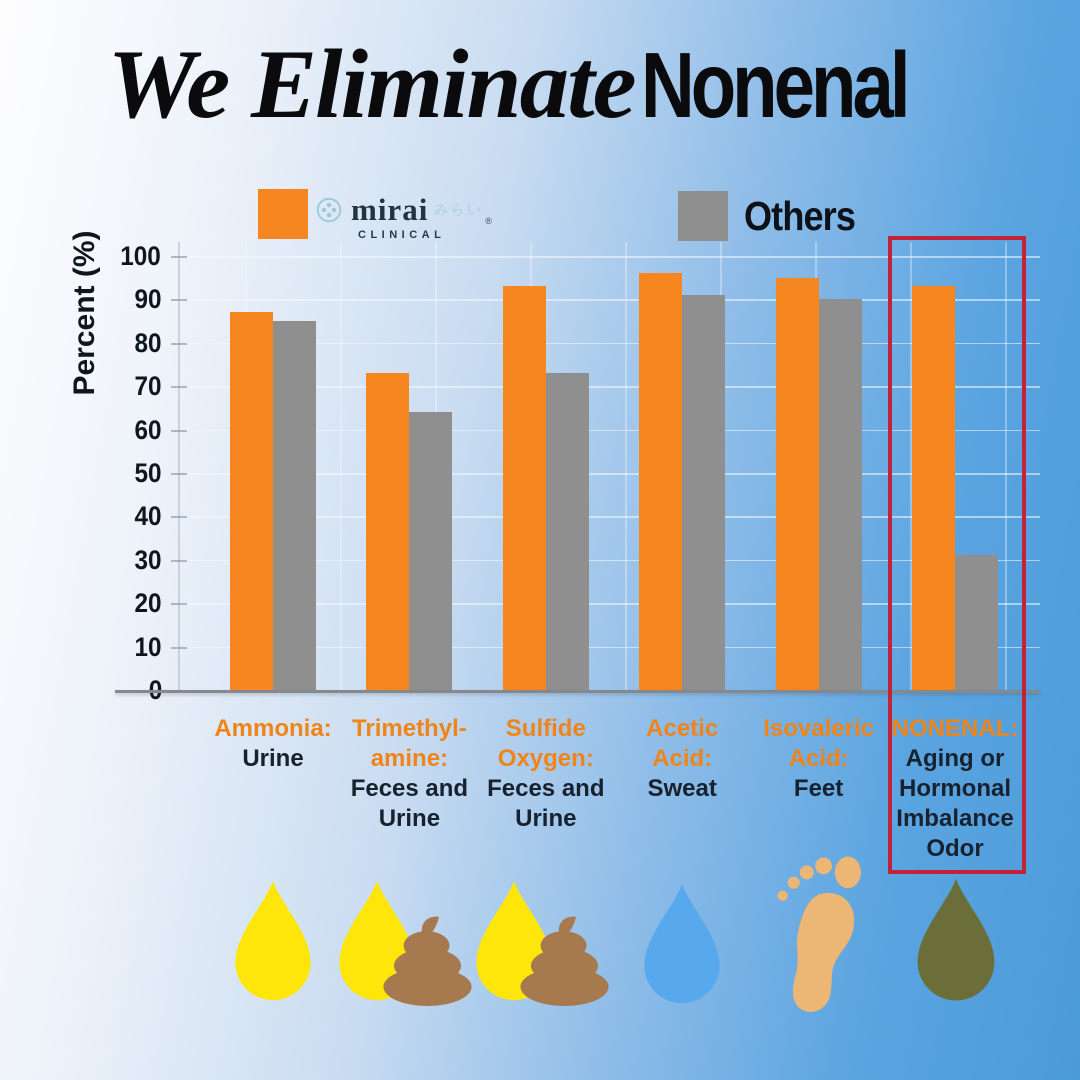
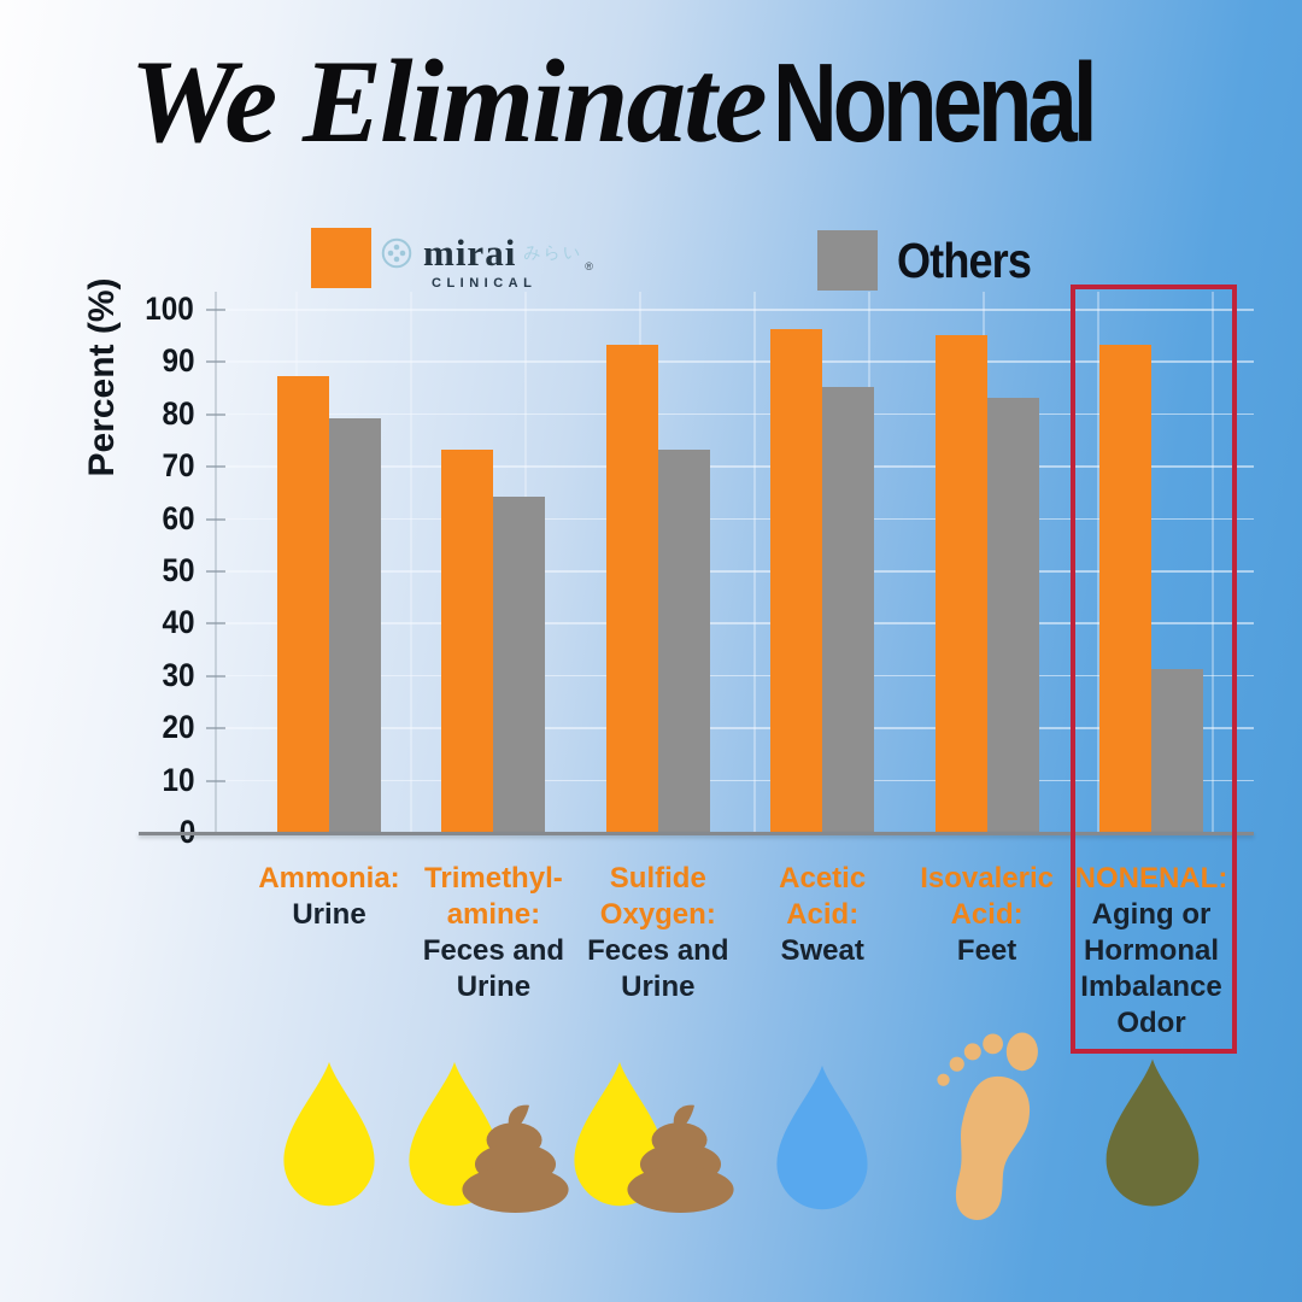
Others/Ammonia: Urine: 85 -> 79
Others/Acetic Acid: Sweat: 91 -> 85
Others/Isovaleric Acid: Feet: 90 -> 83
